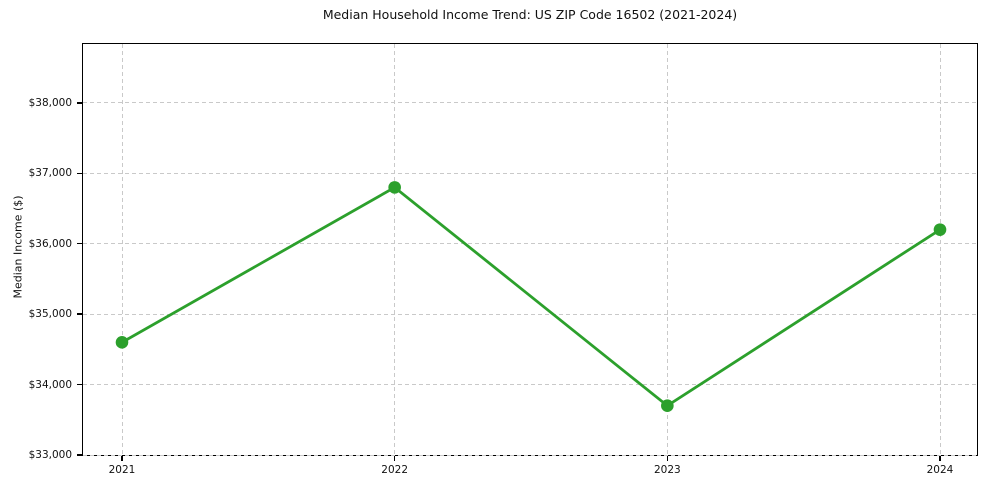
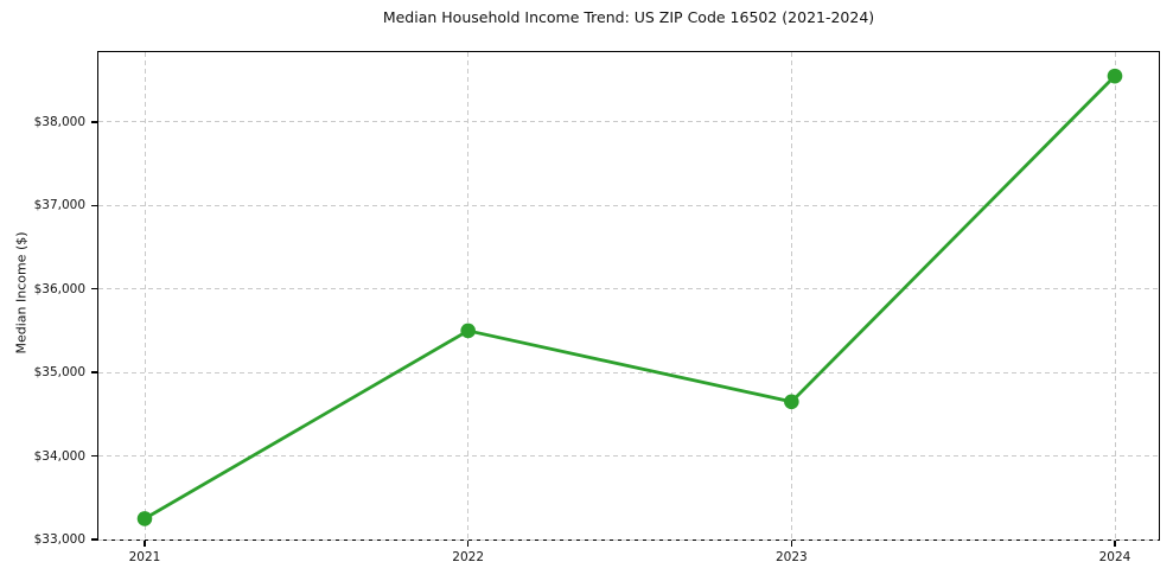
2021: $34600 -> $33200
2022: $36800 -> $35500
2023: $33700 -> $34600
2024: $36200 -> $38600
